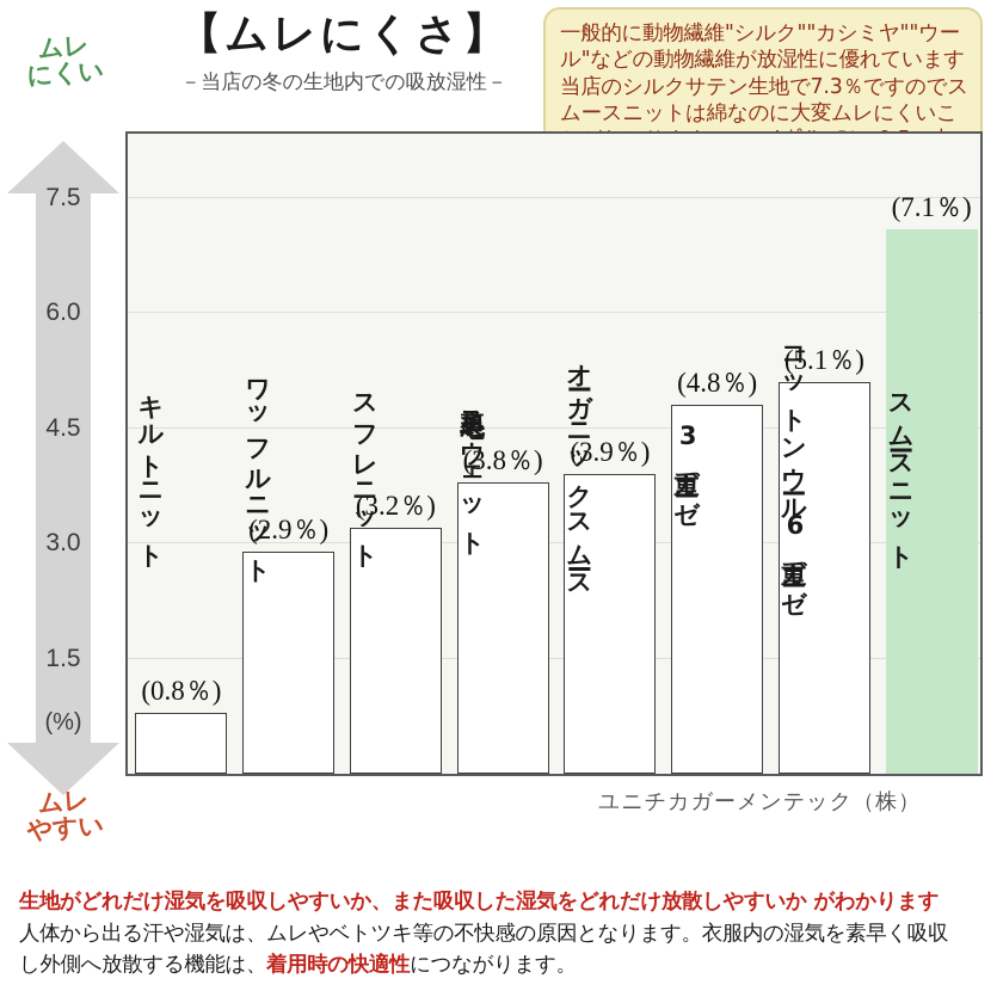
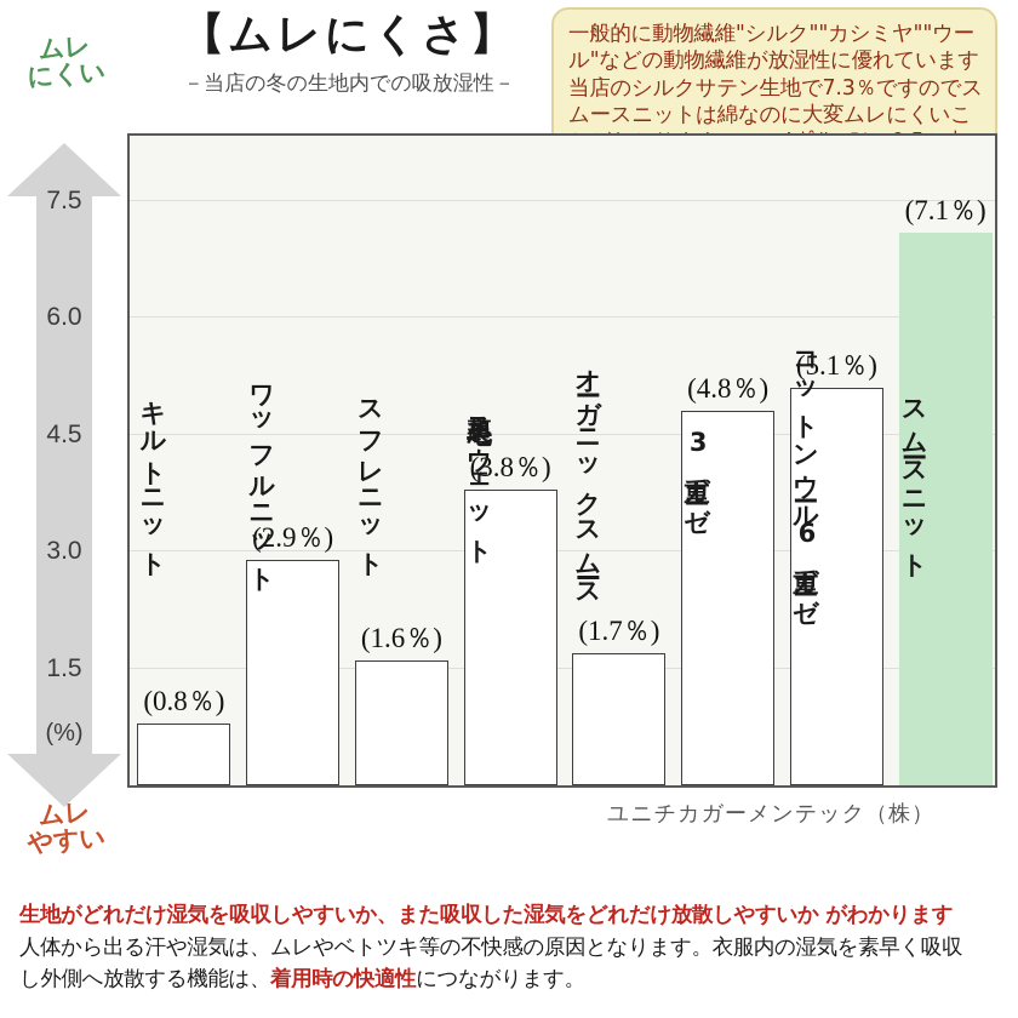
スフレニット: 3.2 -> 1.6
オーガニックスムース: 3.9 -> 1.7
